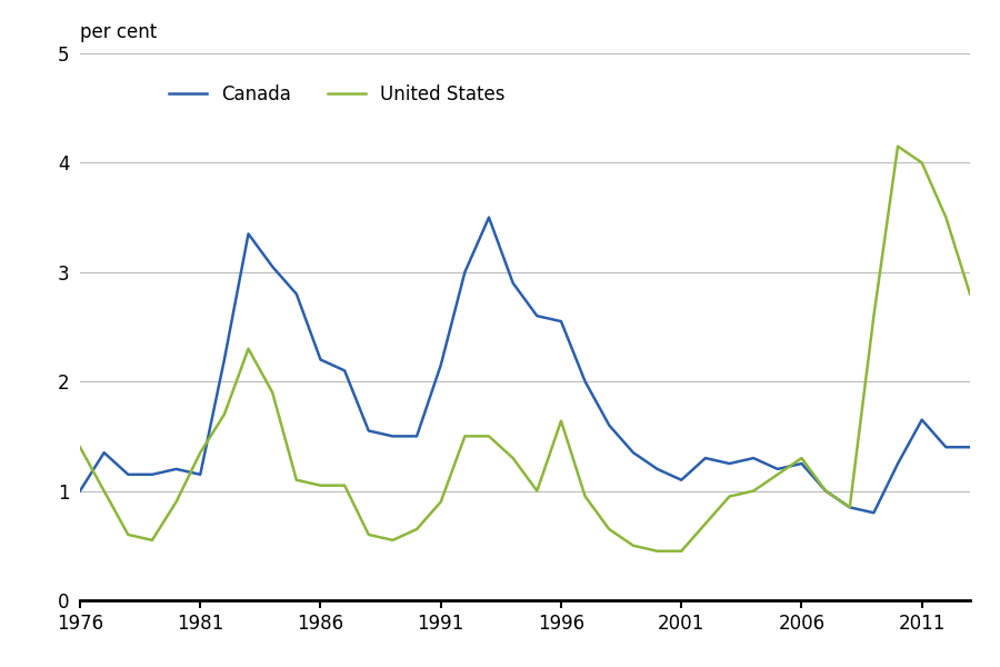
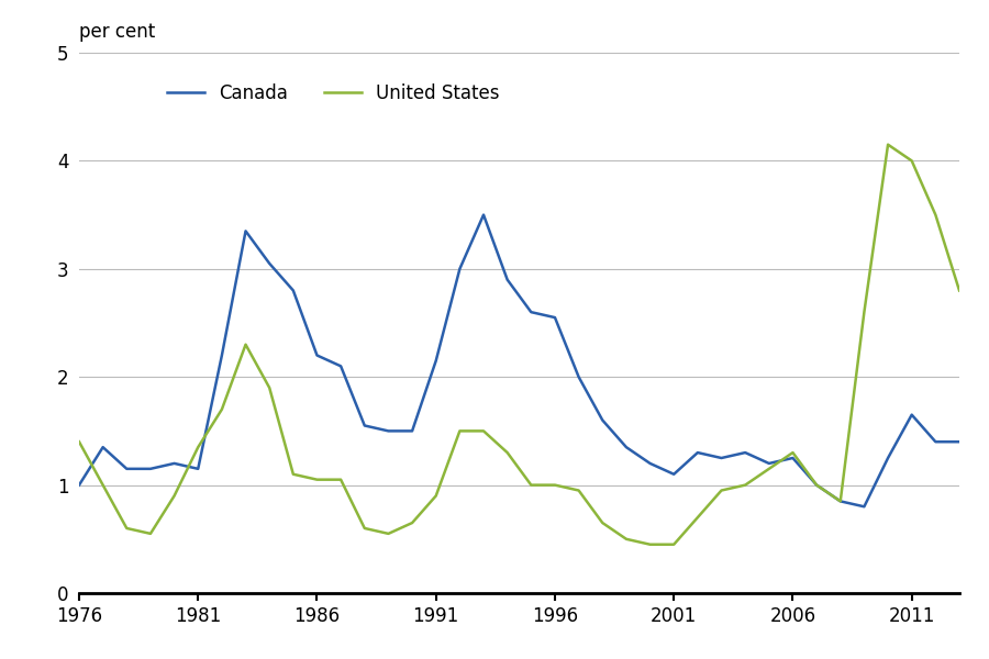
United States/1996: 1.64 -> 1.00
